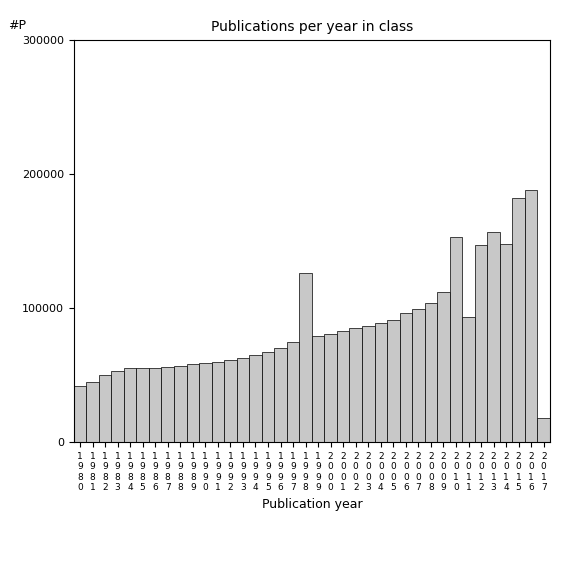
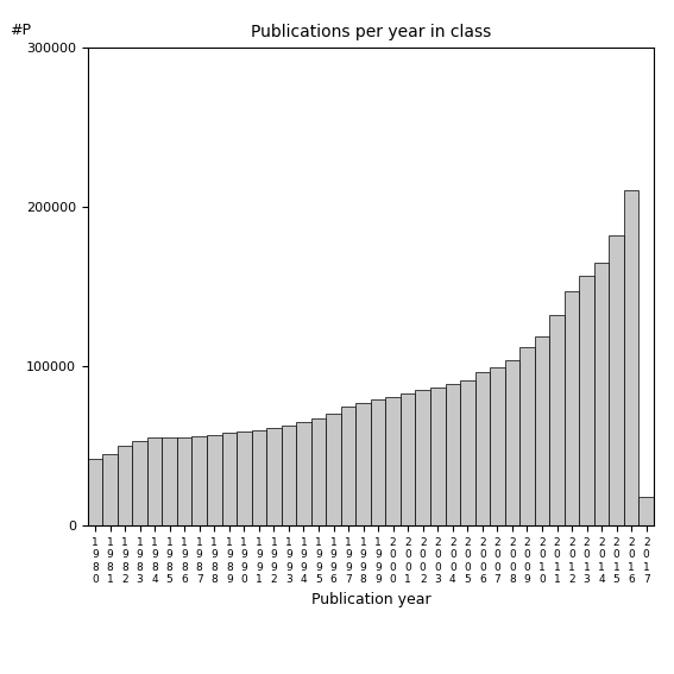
1 9 9 8: 126000 -> 77000
2 0 1 0: 153000 -> 119000
2 0 1 1: 93000 -> 132000
2 0 1 4: 148000 -> 165000
2 0 1 6: 188000 -> 210000
